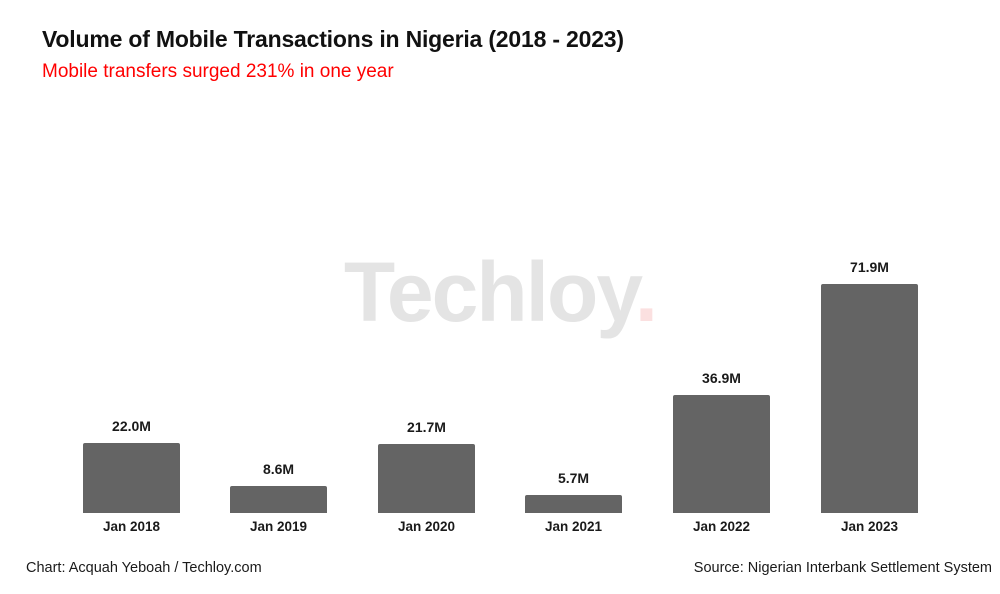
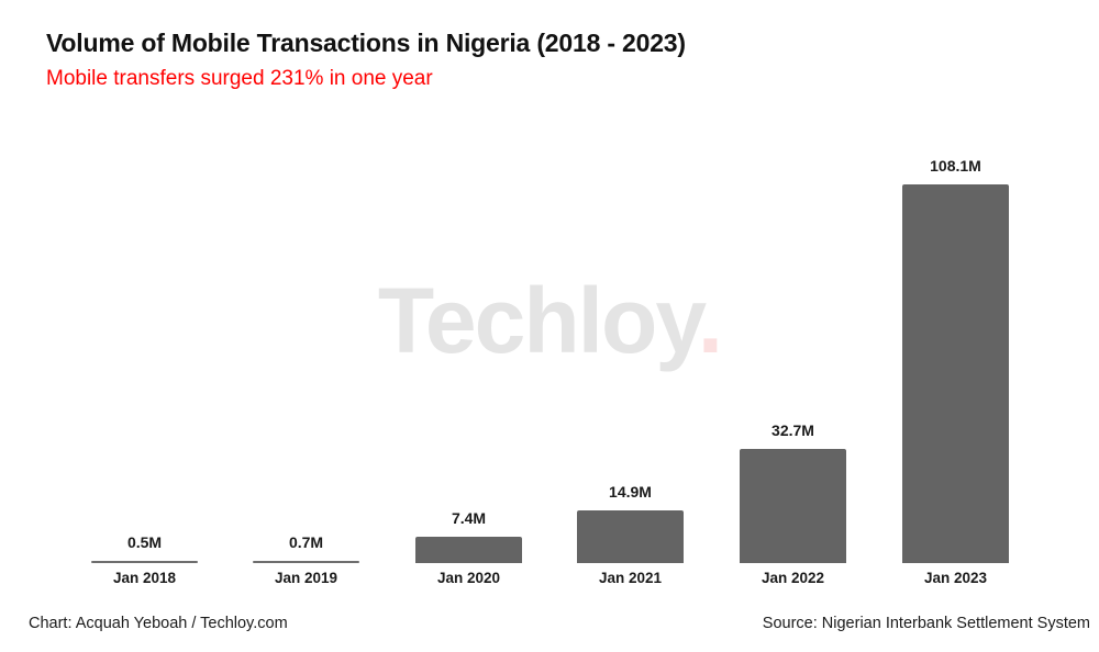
Jan 2018: 22.0M -> 0.5M
Jan 2019: 8.6M -> 0.7M
Jan 2020: 21.7M -> 7.4M
Jan 2021: 5.7M -> 14.9M
Jan 2022: 36.9M -> 32.7M
Jan 2023: 71.9M -> 108.1M
